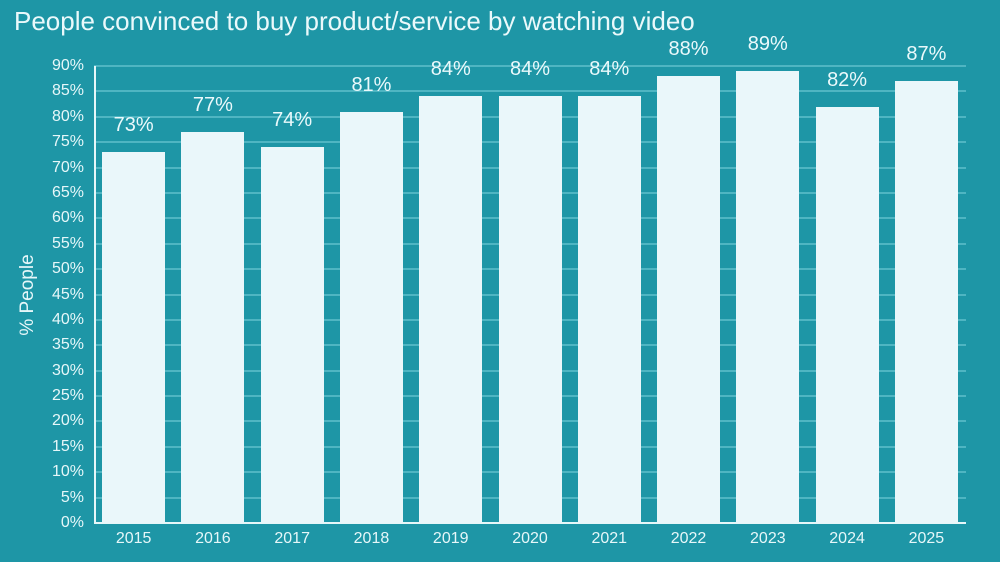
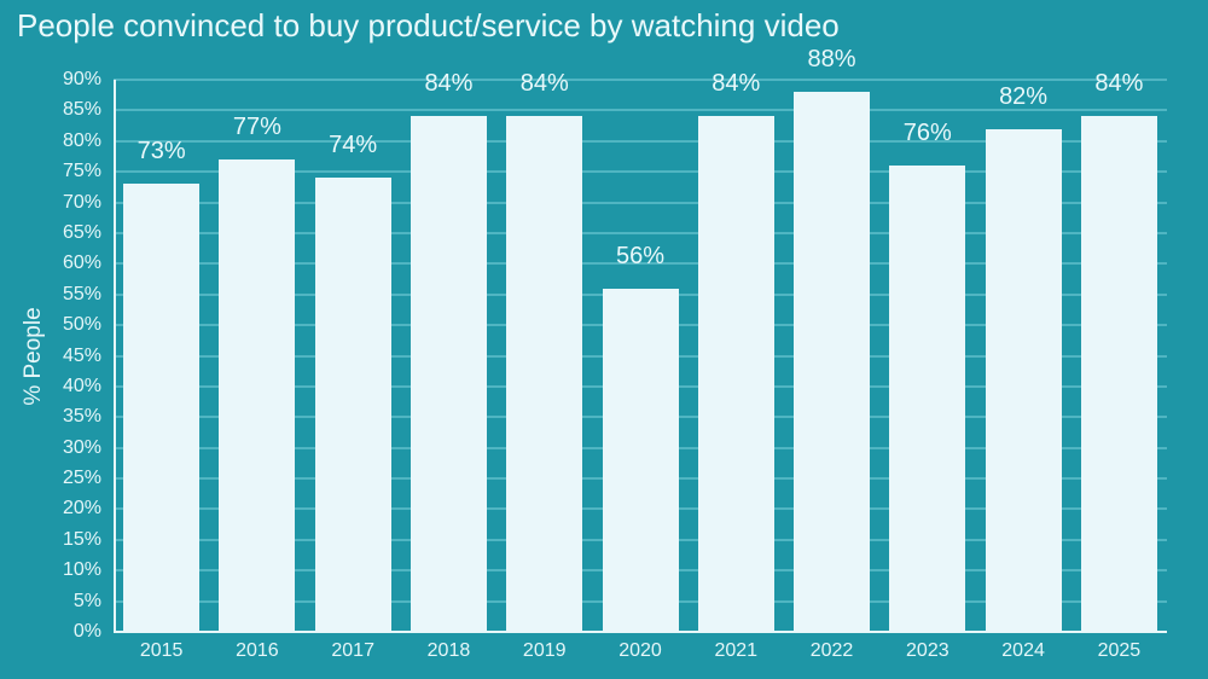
2018: 81% -> 84%
2020: 84% -> 56%
2023: 89% -> 76%
2025: 87% -> 84%
